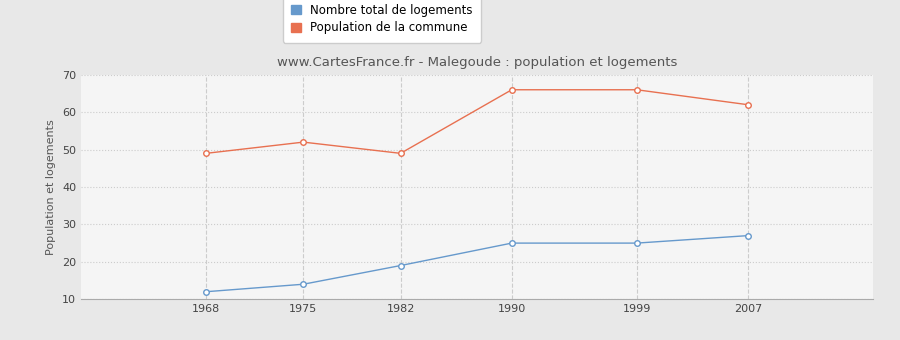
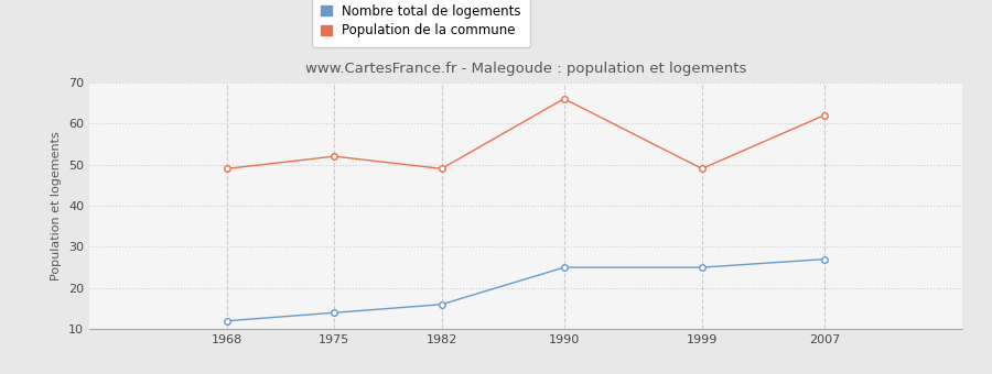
Nombre total de logements/1982: 19 -> 16
Population de la commune/1999: 66 -> 49
